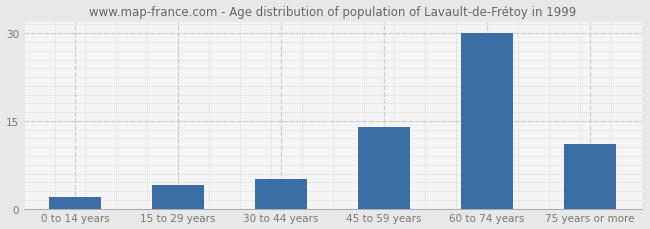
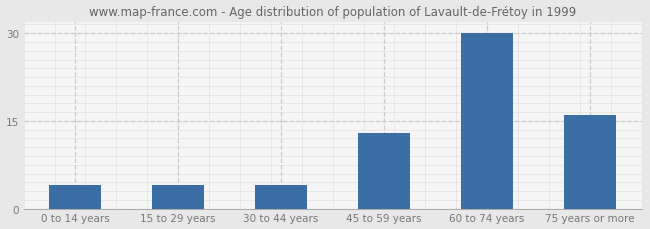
0 to 14 years: 2 -> 4
30 to 44 years: 5 -> 4
45 to 59 years: 14 -> 13
75 years or more: 11 -> 16
